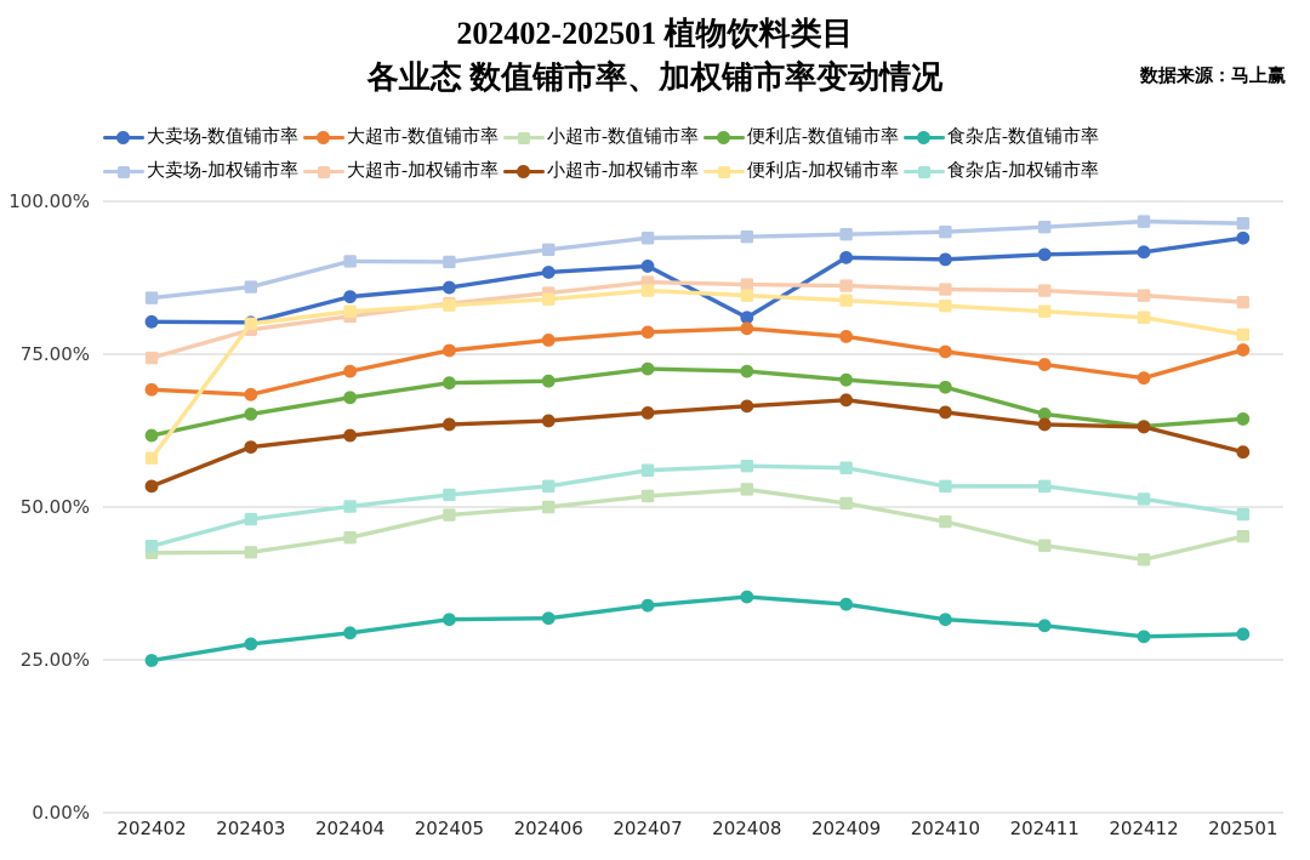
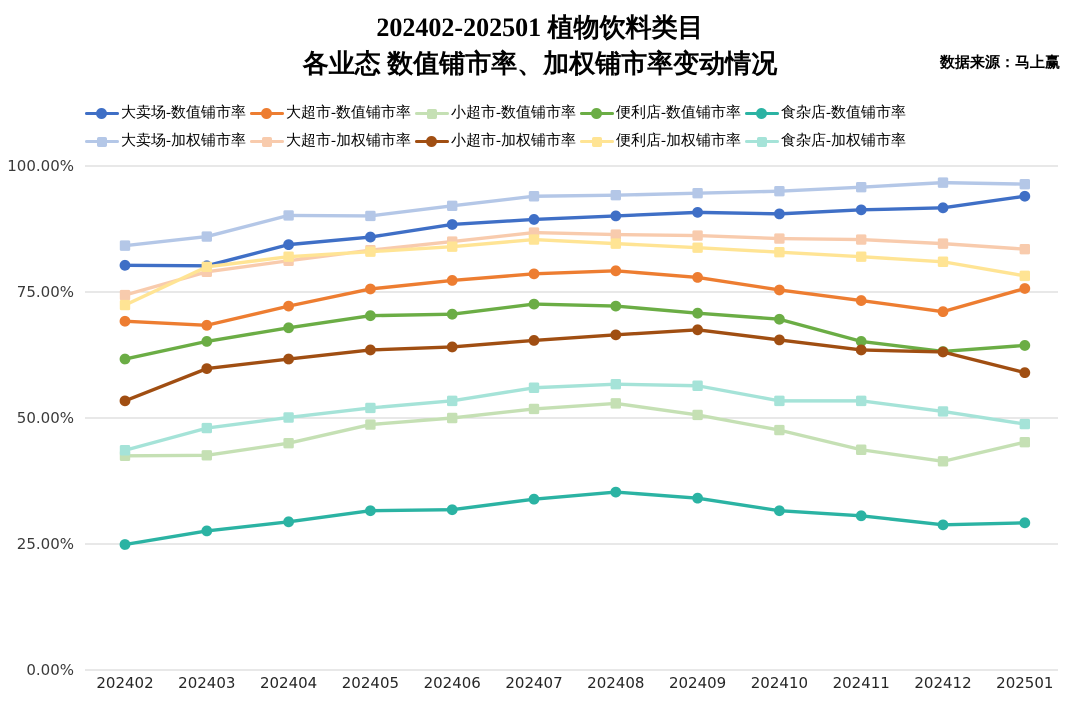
便利店-加权铺市率/202402: 58% -> 72%
大卖场-数值铺市率/202408: 81% -> 90%
